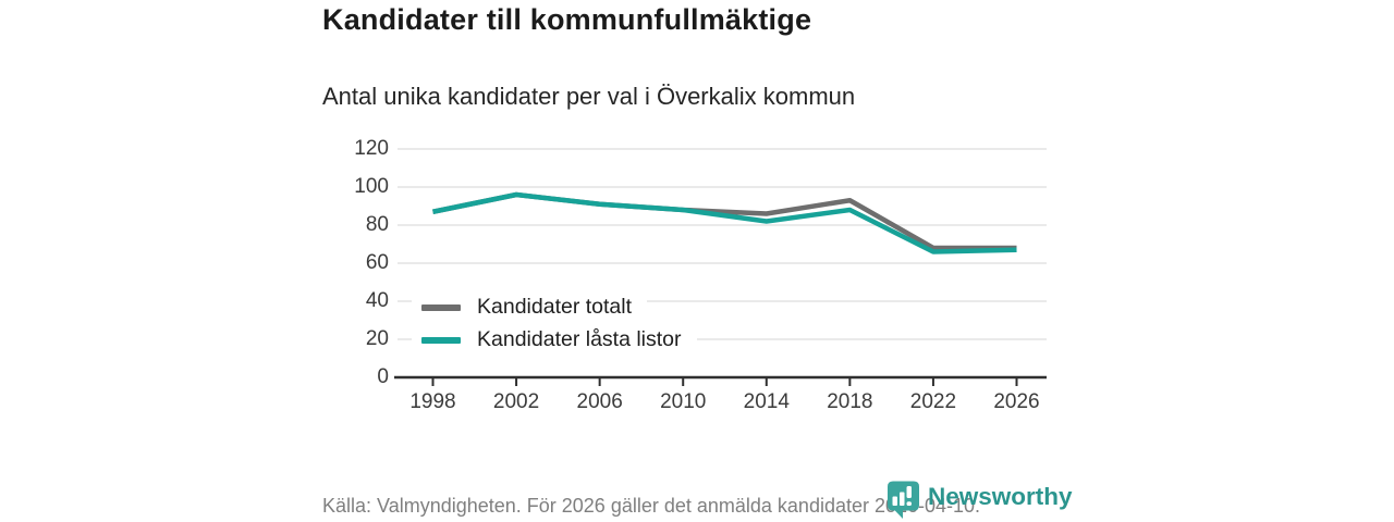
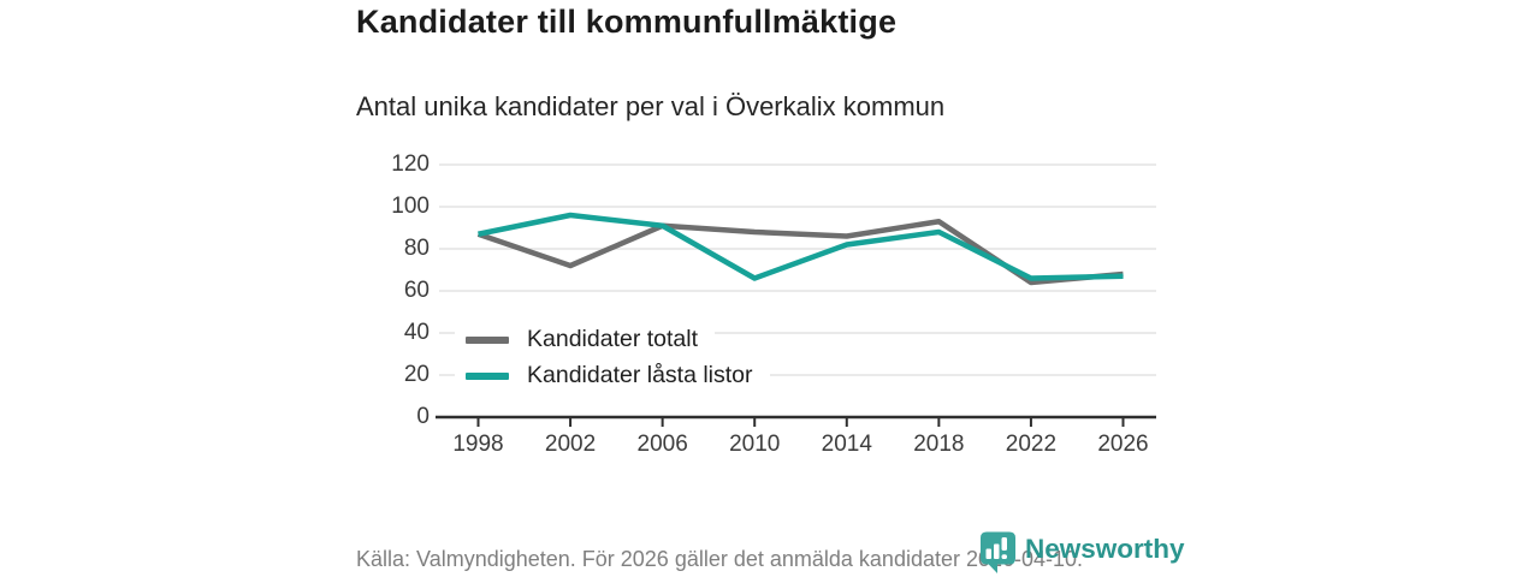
Kandidater totalt/2002: 96 -> 72
Kandidater låsta listor/2010: 88 -> 66
Kandidater totalt/2022: 68 -> 64
